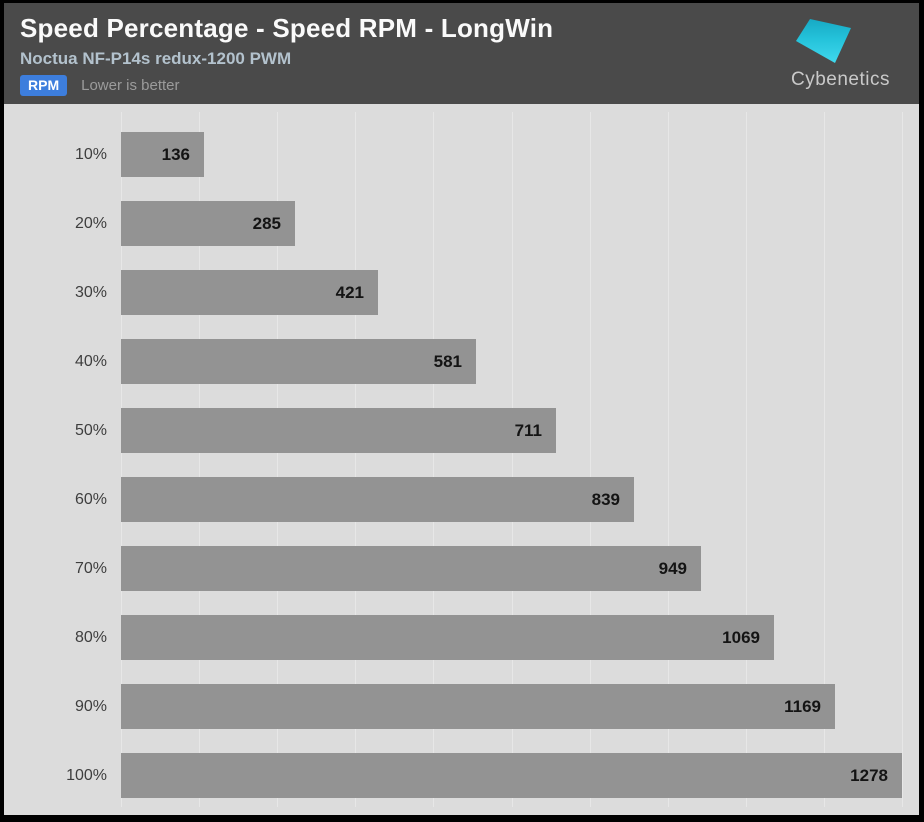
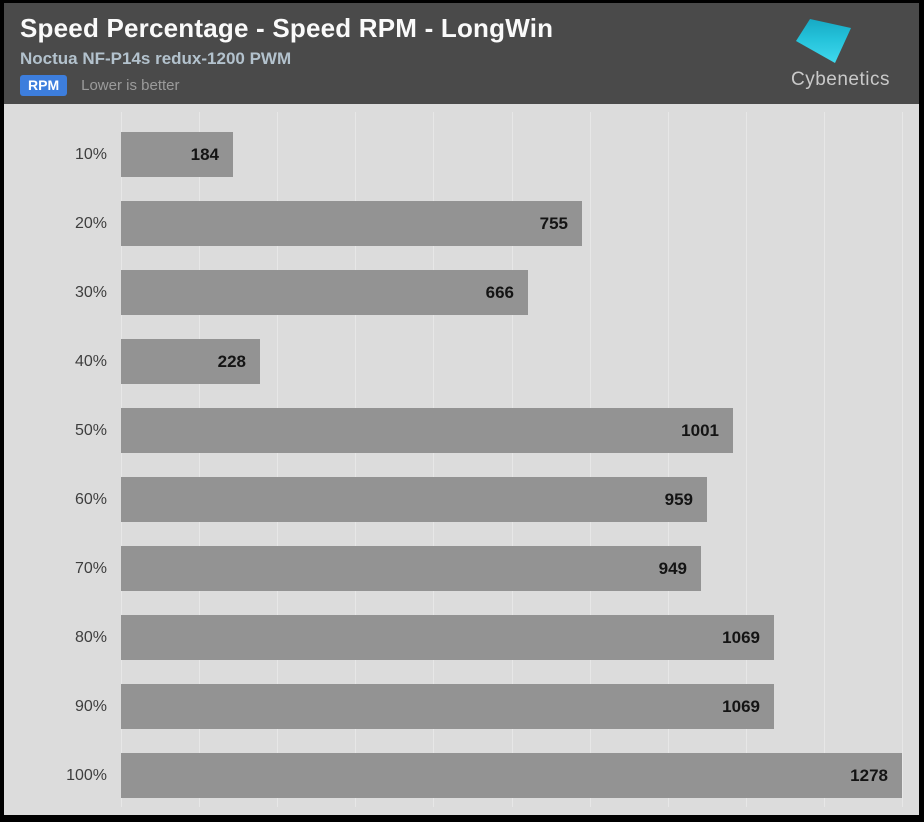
10%: 136 -> 184
20%: 285 -> 755
30%: 421 -> 666
40%: 581 -> 228
50%: 711 -> 1001
60%: 839 -> 959
90%: 1169 -> 1069
